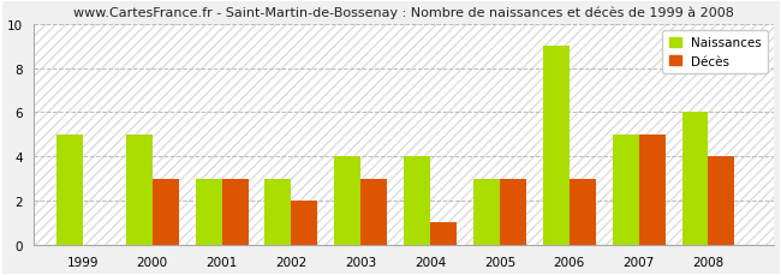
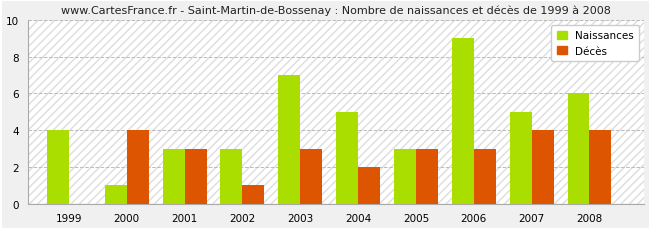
Naissances/1999: 5 -> 4
Naissances/2000: 5 -> 1
Décès/2000: 3 -> 4
Décès/2002: 2 -> 1
Naissances/2003: 4 -> 7
Naissances/2004: 4 -> 5
Décès/2004: 1 -> 2
Décès/2007: 5 -> 4
